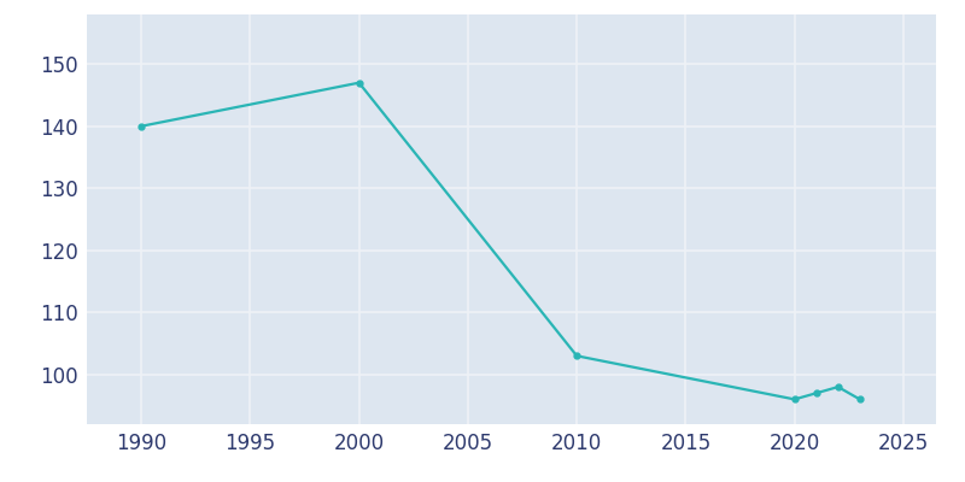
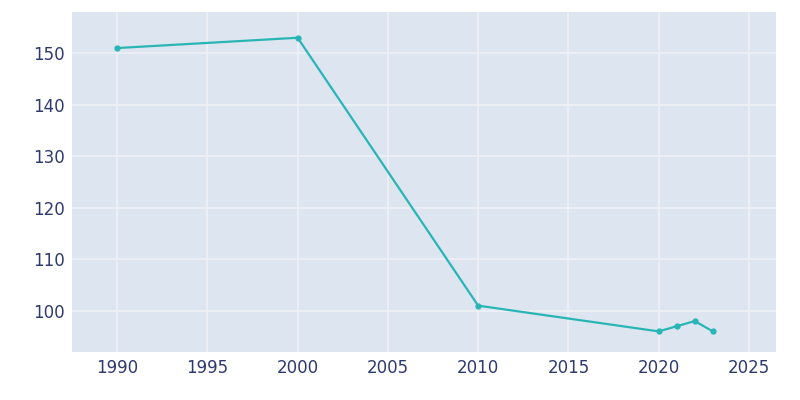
1990: 140 -> 151
2000: 147 -> 153
2010: 103 -> 101
